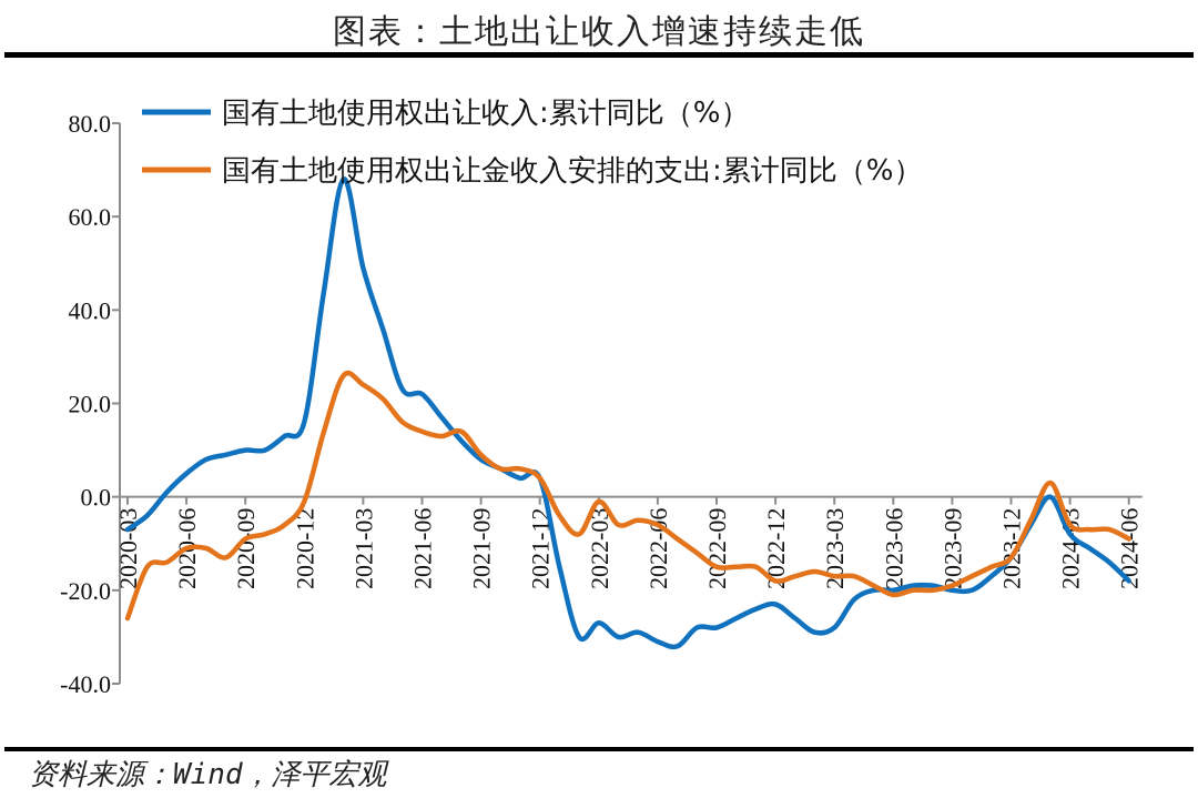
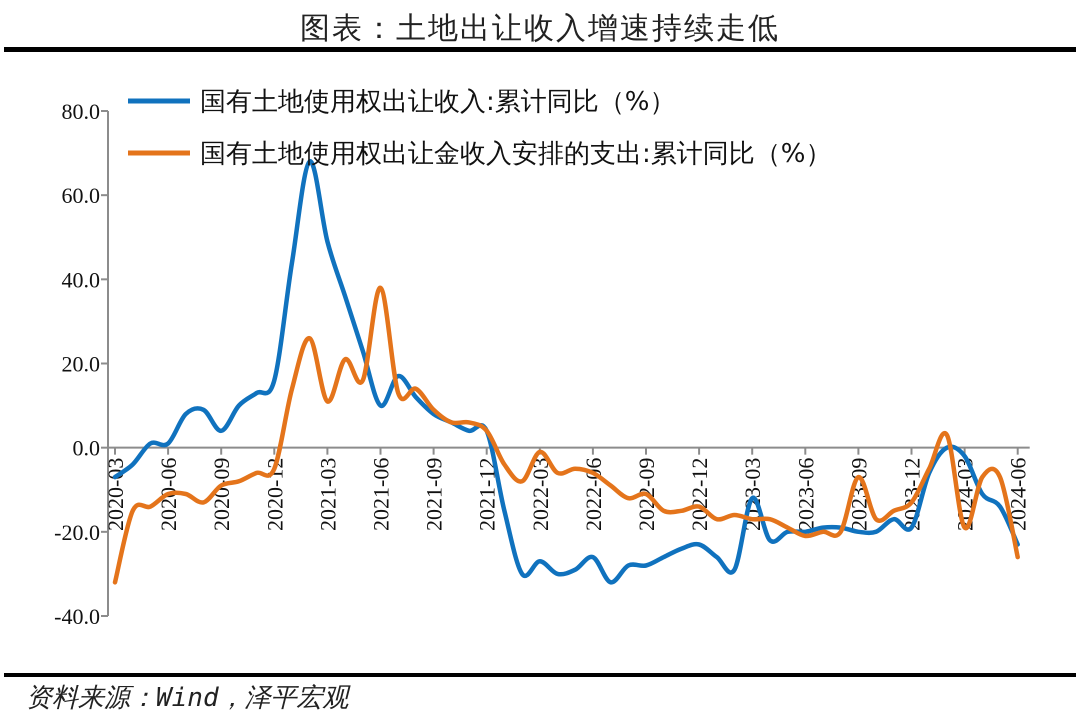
国有土地使用权出让金收入安排的支出:累计同比（%）/2020-03: -26 -> -32
国有土地使用权出让收入:累计同比（%）/2020-06: 5 -> 1
国有土地使用权出让收入:累计同比（%）/2020-09: 10 -> 4
国有土地使用权出让金收入安排的支出:累计同比（%）/2020-12: -1 -> -5
国有土地使用权出让金收入安排的支出:累计同比（%）/2021-03: 24 -> 11
国有土地使用权出让收入:累计同比（%）/2021-06: 22 -> 10
国有土地使用权出让金收入安排的支出:累计同比（%）/2021-06: 14 -> 38
国有土地使用权出让收入:累计同比（%）/2022-06: -31 -> -26
国有土地使用权出让金收入安排的支出:累计同比（%）/2022-09: -15 -> -11
国有土地使用权出让金收入安排的支出:累计同比（%）/2022-12: -18 -> -14
国有土地使用权出让收入:累计同比（%）/2023-03: -28 -> -12
国有土地使用权出让金收入安排的支出:累计同比（%）/2023-09: -19 -> -7
国有土地使用权出让收入:累计同比（%）/2023-12: -13 -> -19
国有土地使用权出让收入:累计同比（%）/2024-03: -8 -> -2
国有土地使用权出让金收入安排的支出:累计同比（%）/2024-03: -6 -> -19
国有土地使用权出让收入:累计同比（%）/2024-06: -18 -> -23
国有土地使用权出让金收入安排的支出:累计同比（%）/2024-06: -9 -> -26
